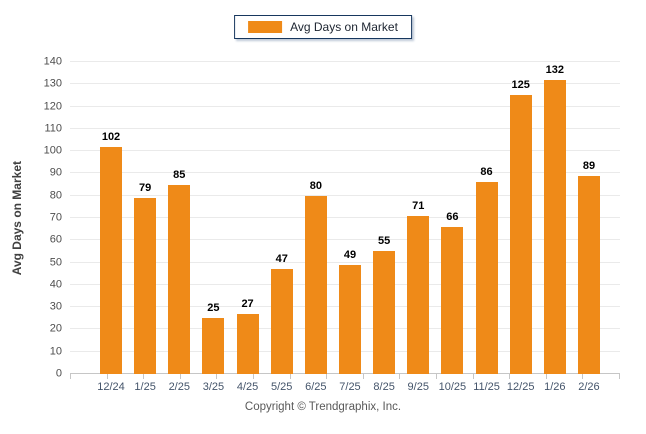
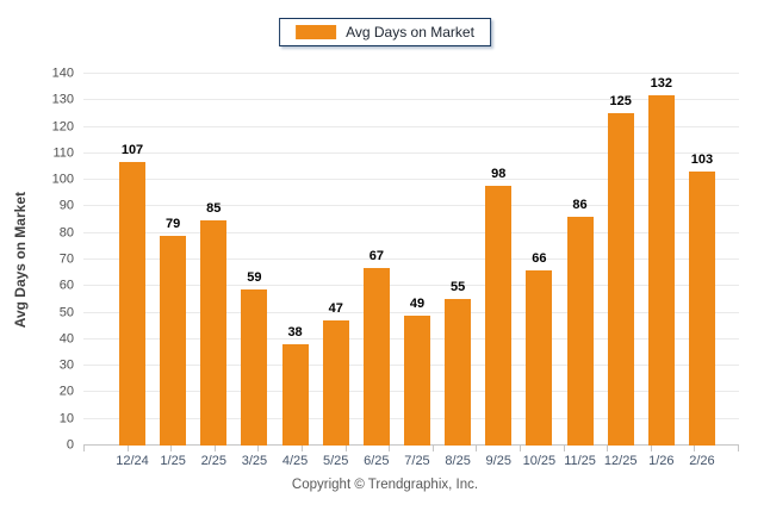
12/24: 102 -> 107
3/25: 25 -> 59
4/25: 27 -> 38
6/25: 80 -> 67
9/25: 71 -> 98
2/26: 89 -> 103
